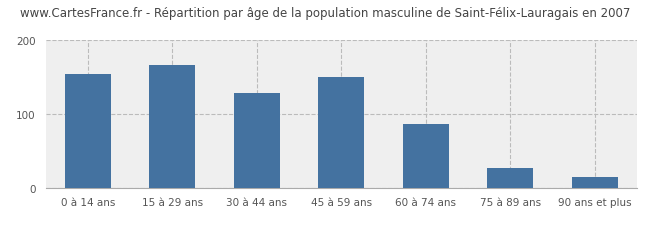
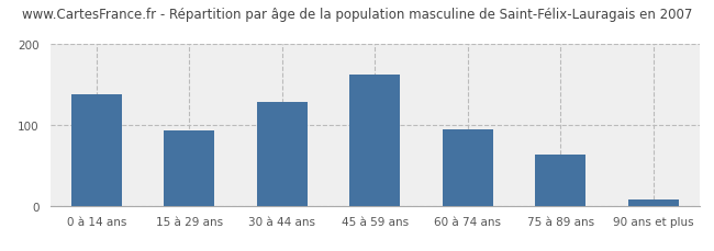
0 à 14 ans: 154 -> 138
15 à 29 ans: 166 -> 93
45 à 59 ans: 150 -> 163
60 à 74 ans: 86 -> 94
75 à 89 ans: 26 -> 63
90 ans et plus: 14 -> 7
